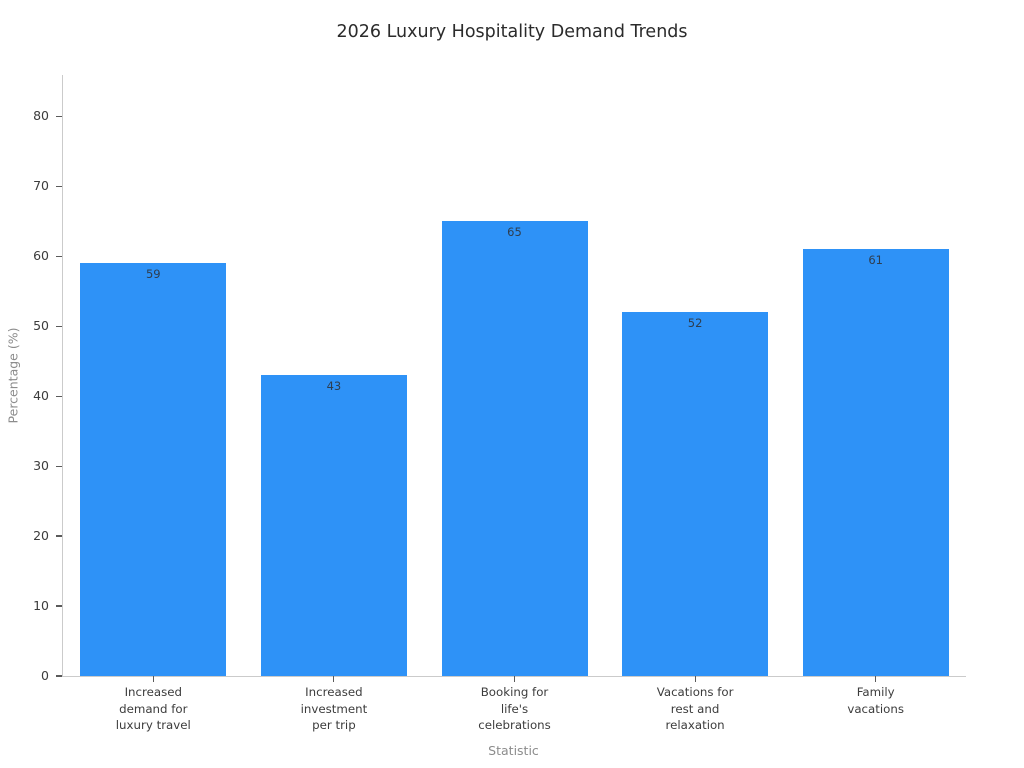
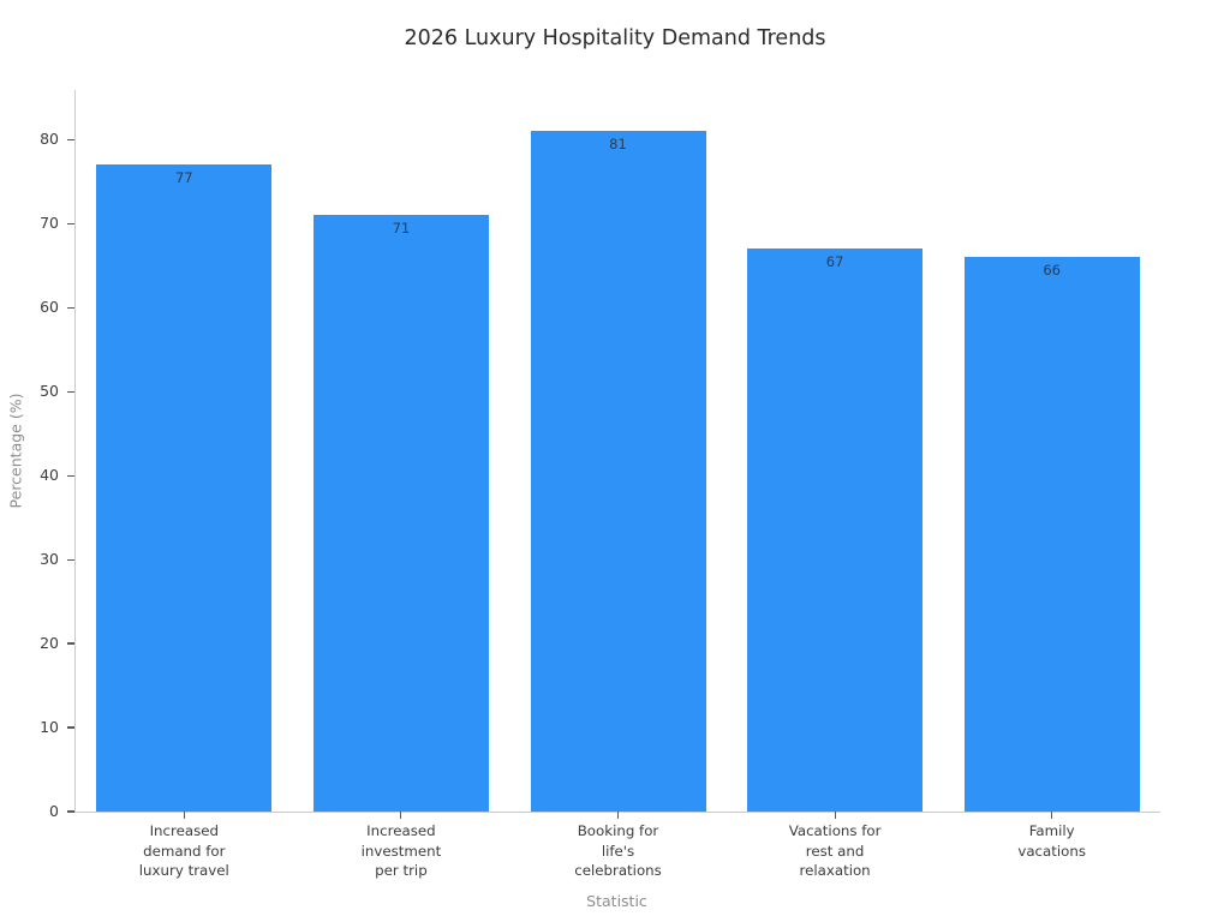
Increased demand for luxury travel: 59 -> 77
Increased investment per trip: 43 -> 71
Booking for life's celebrations: 65 -> 81
Vacations for rest and relaxation: 52 -> 67
Family vacations: 61 -> 66
